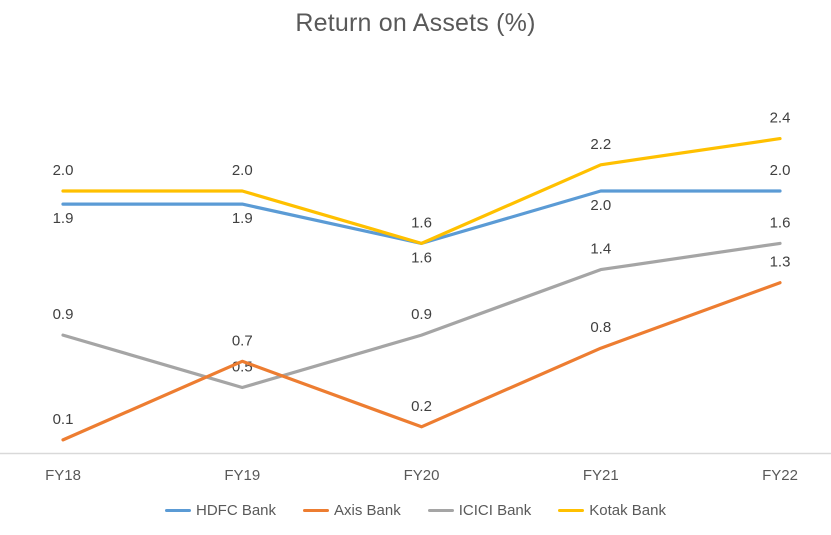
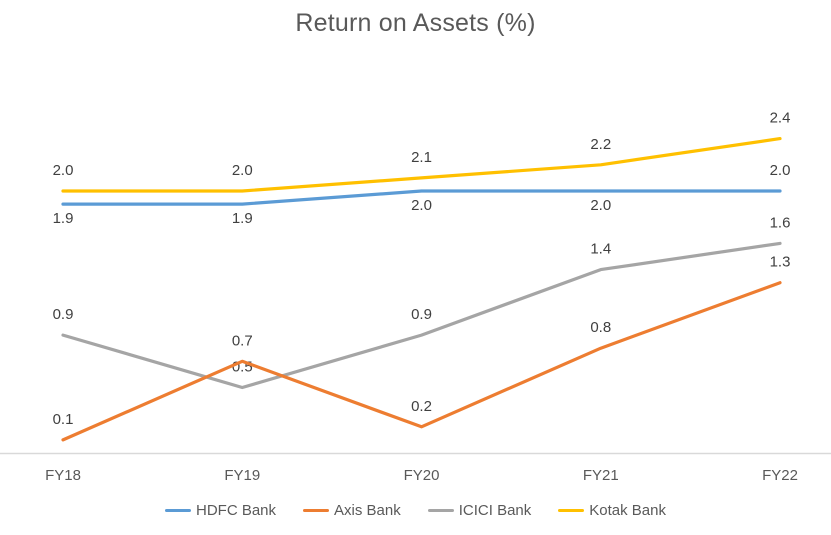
HDFC Bank/FY20: 1.6 -> 2.0
Kotak Bank/FY20: 1.6 -> 2.1
